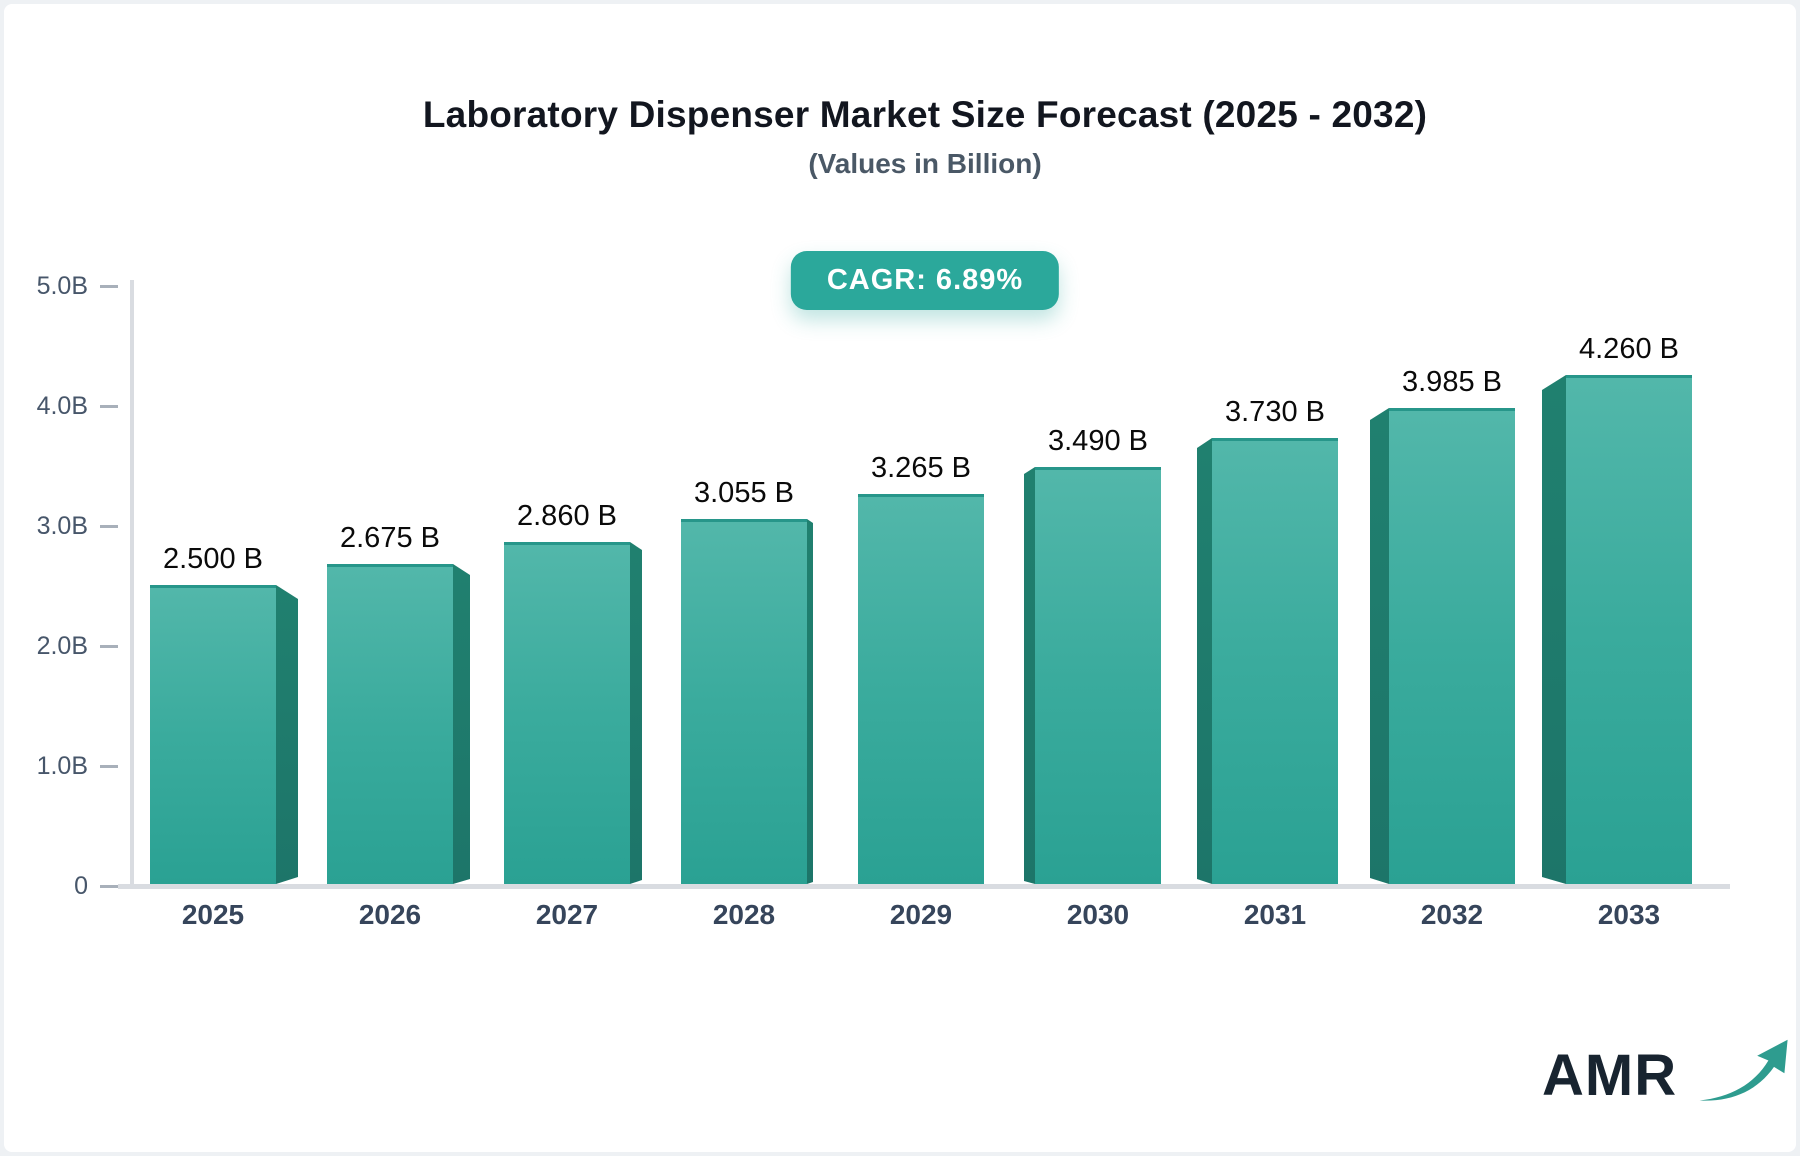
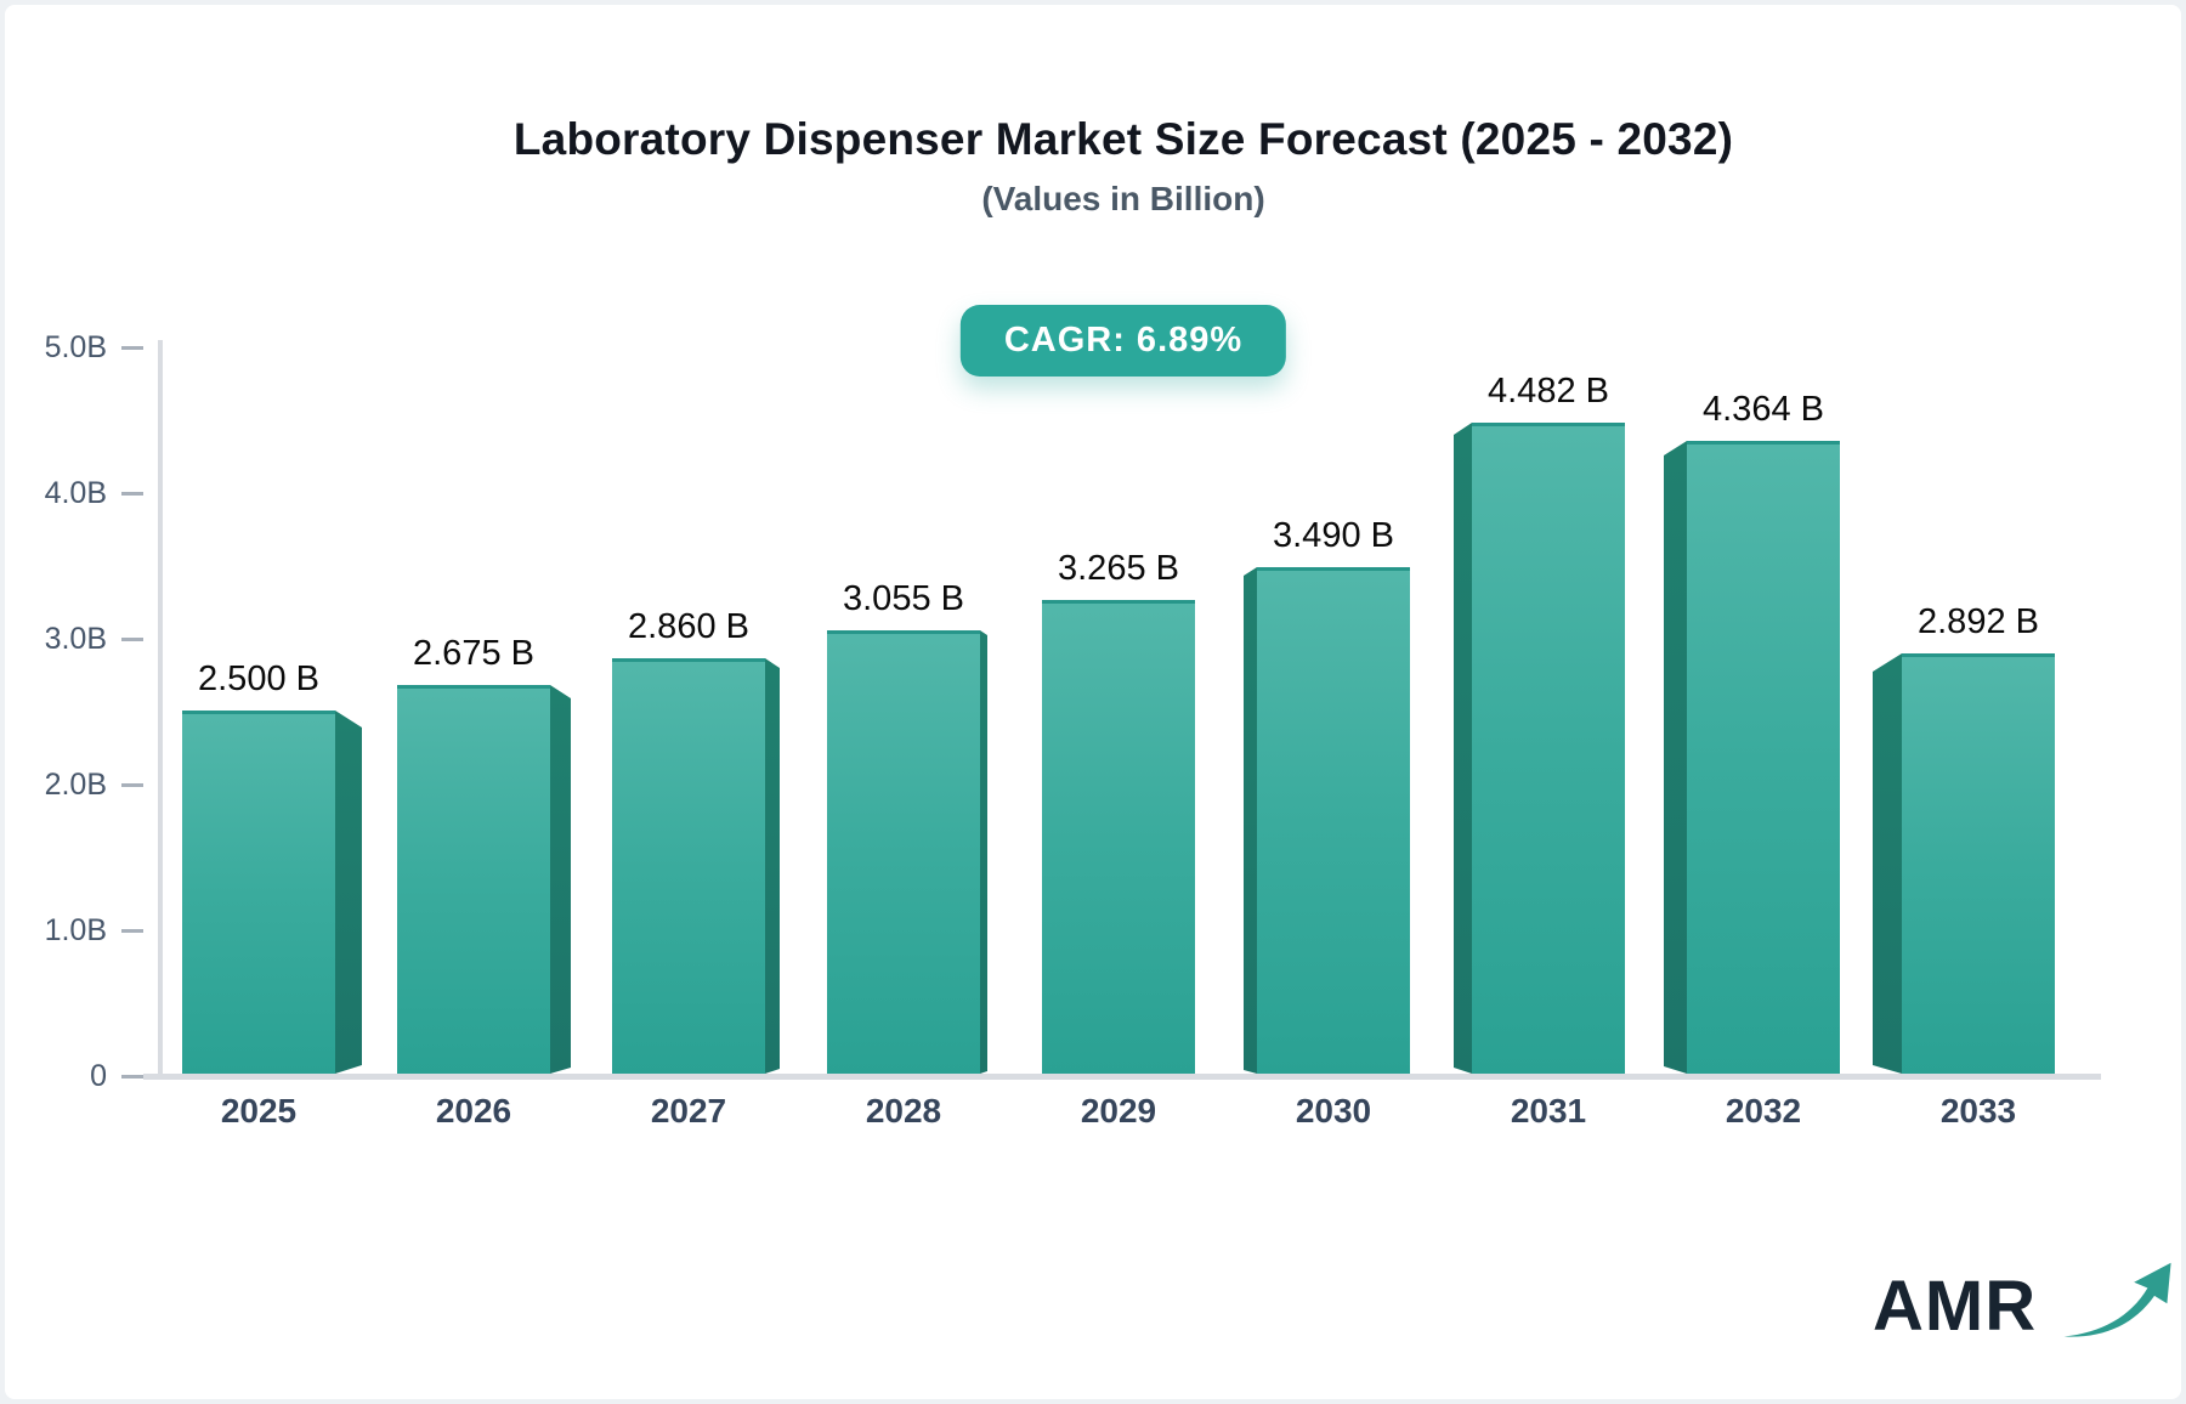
2031: 3.730 -> 4.482
2032: 3.985 -> 4.364
2033: 4.260 -> 2.892
